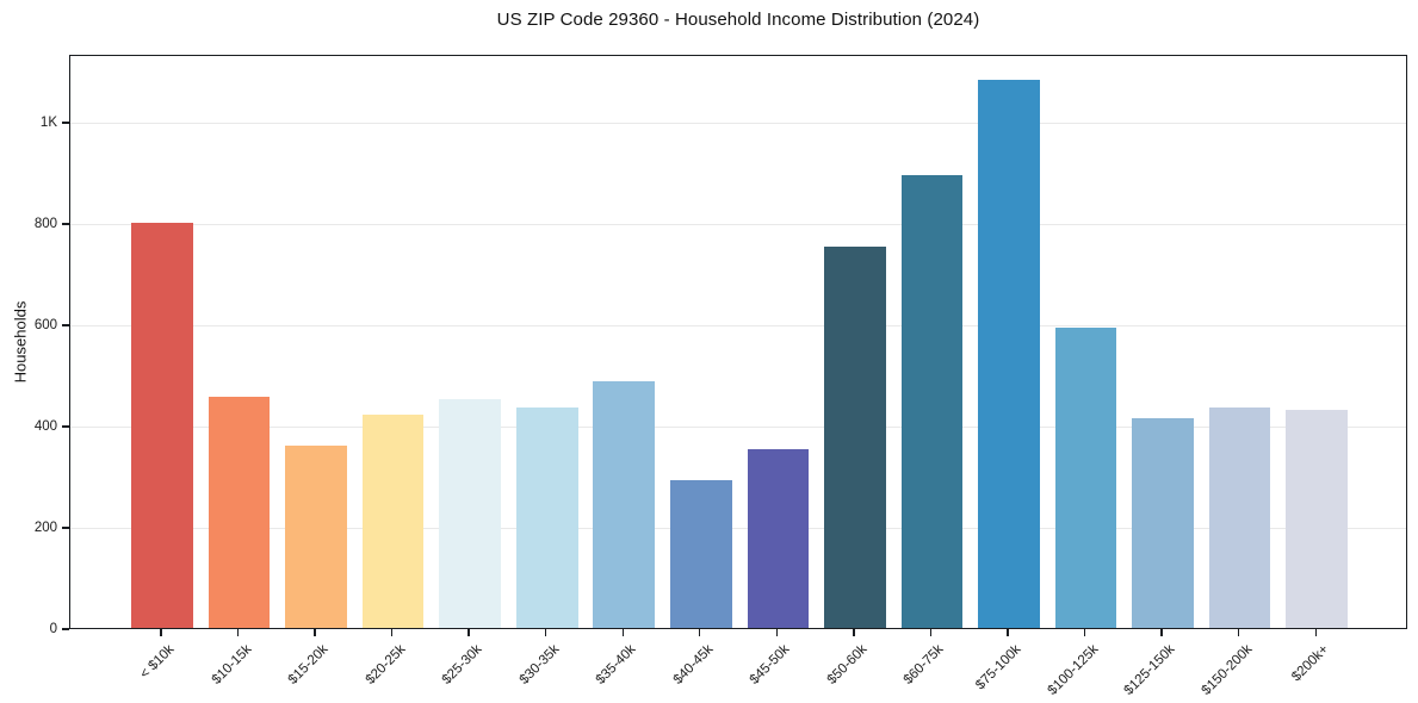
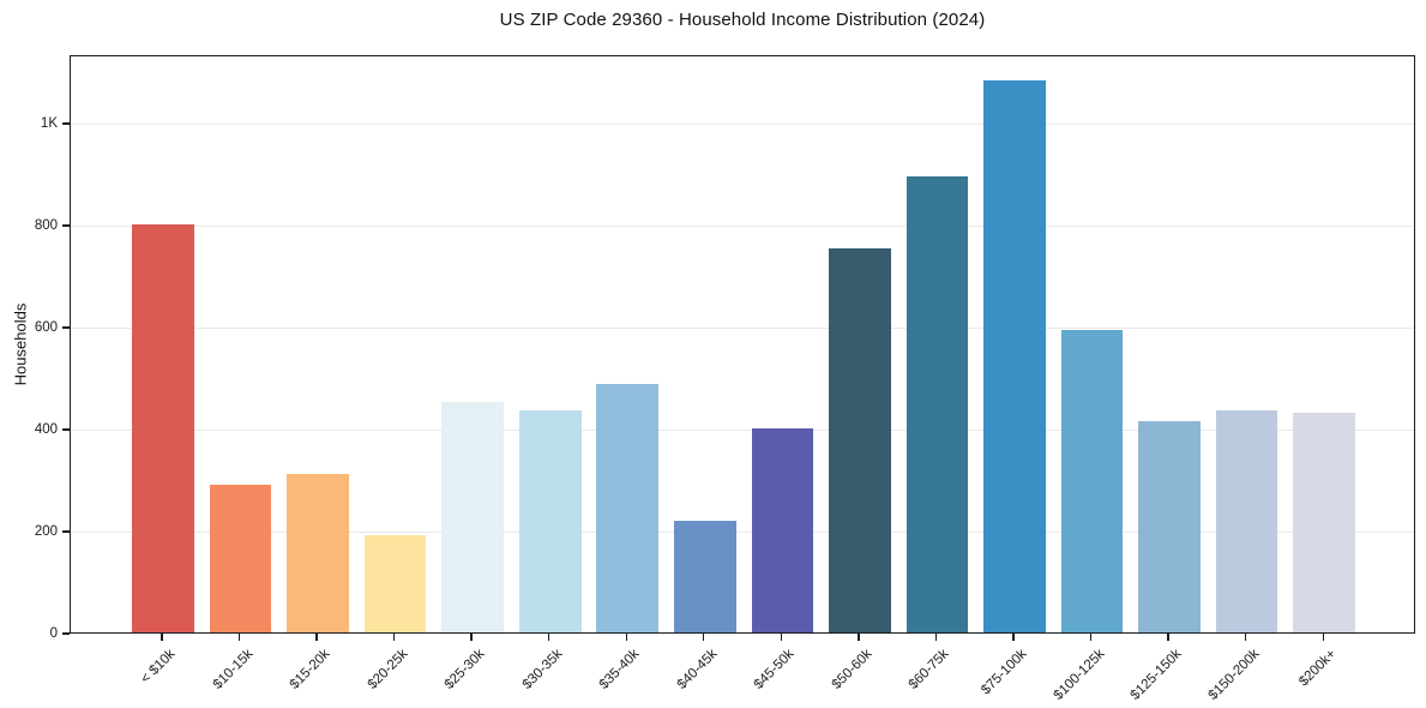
$10-15k: 460 -> 290
$15-20k: 360 -> 310
$20-25k: 420 -> 190
$40-45k: 290 -> 220
$45-50k: 350 -> 400
